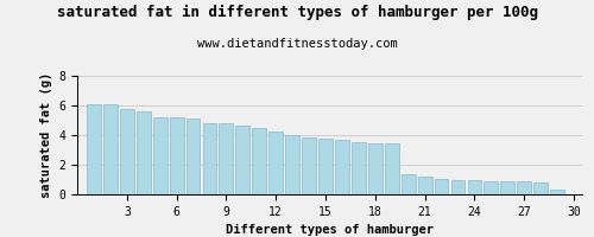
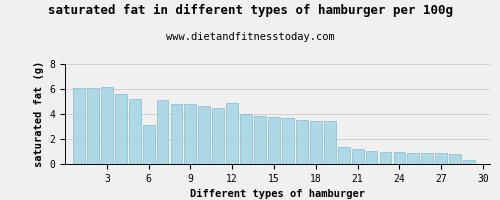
3: 5.8 -> 6.2
6: 5.2 -> 3.1
12: 4.2 -> 4.9
